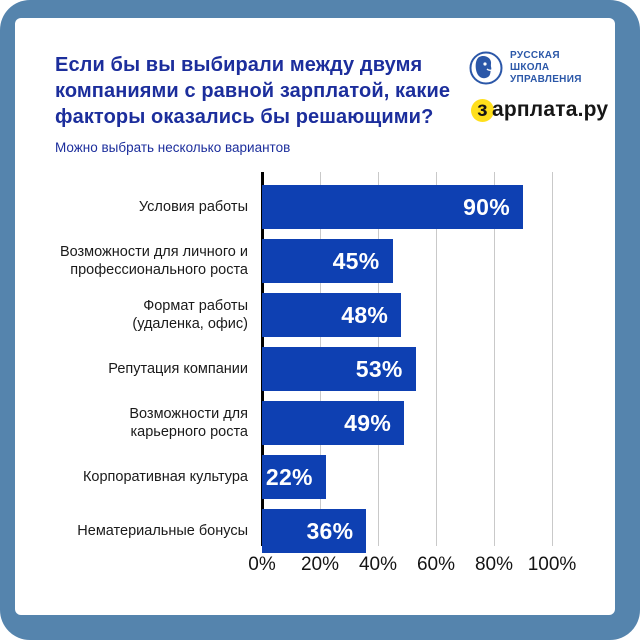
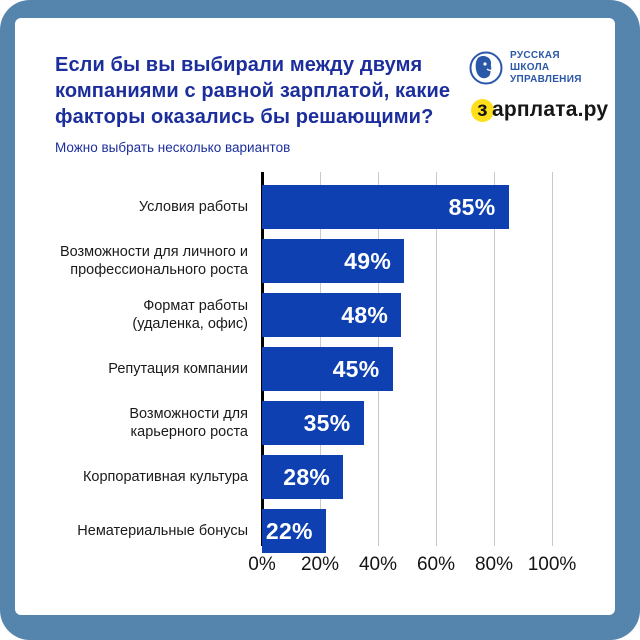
Условия работы: 90% -> 85%
Возможности для личного и профессионального роста: 45% -> 49%
Репутация компании: 53% -> 45%
Возможности для карьерного роста: 49% -> 35%
Корпоративная культура: 22% -> 28%
Нематериальные бонусы: 36% -> 22%
